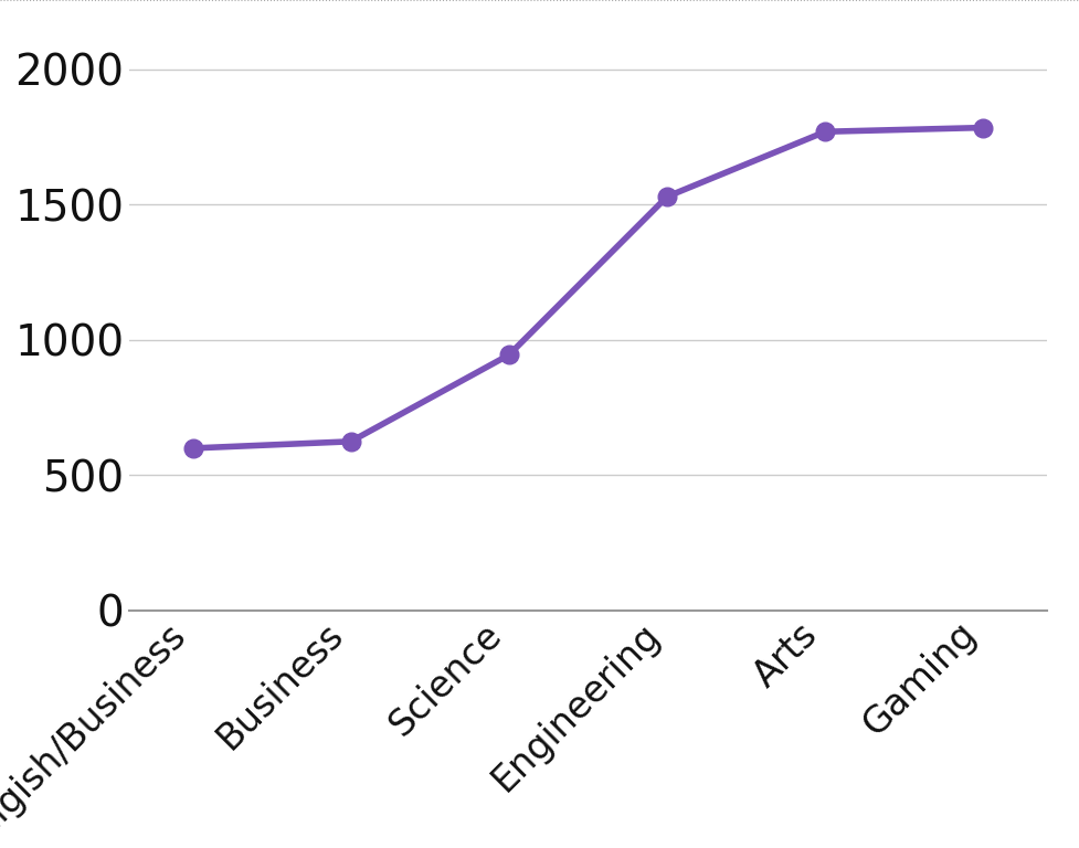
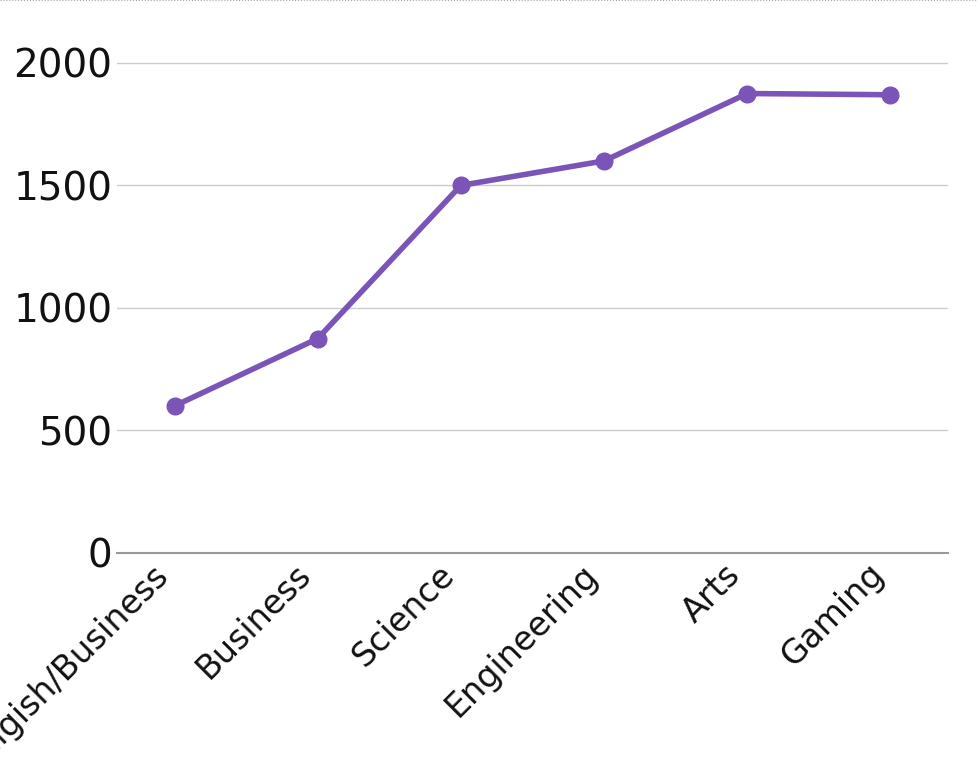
Business: 625 -> 875
Science: 945 -> 1500
Engineering: 1530 -> 1600
Arts: 1770 -> 1875
Gaming: 1785 -> 1870
